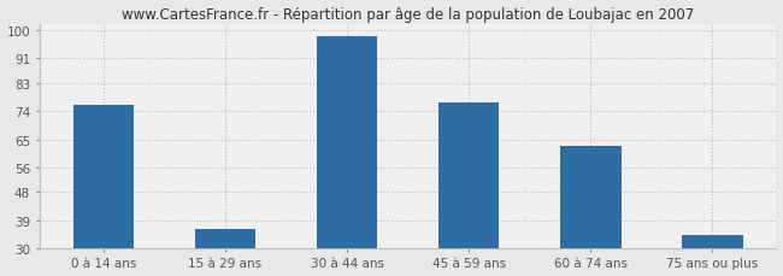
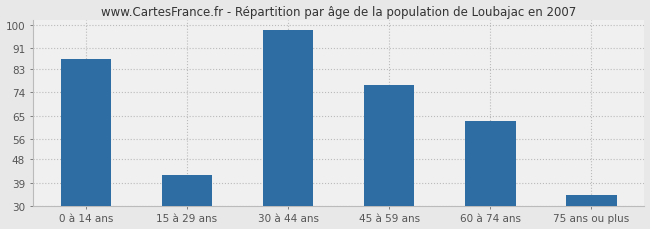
0 à 14 ans: 76 -> 87
15 à 29 ans: 36 -> 42
